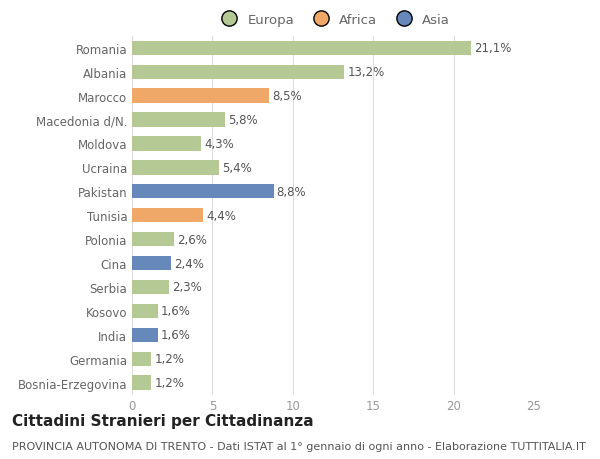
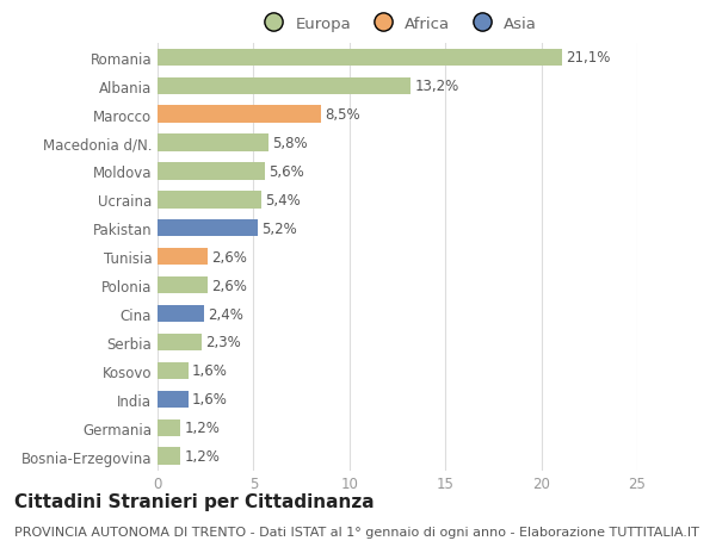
Moldova: 4,3% -> 5,6%
Pakistan: 8,8% -> 5,2%
Tunisia: 4,4% -> 2,6%
